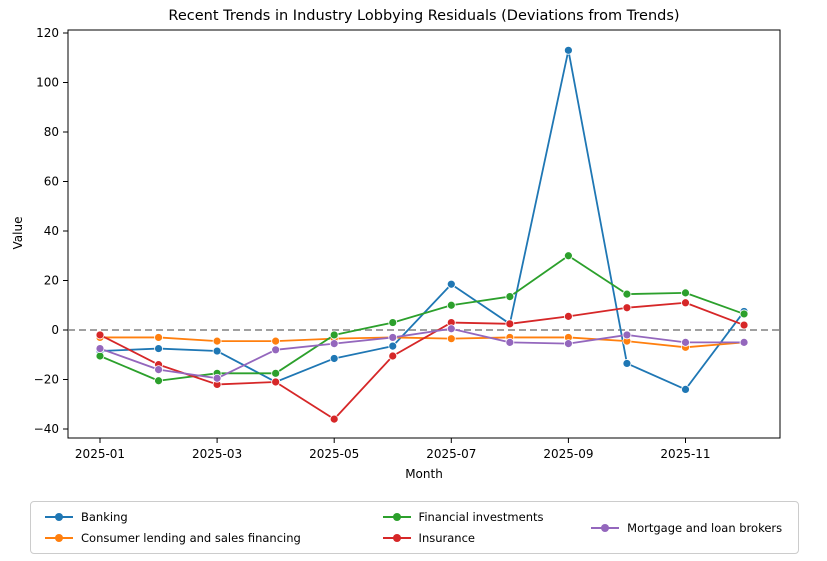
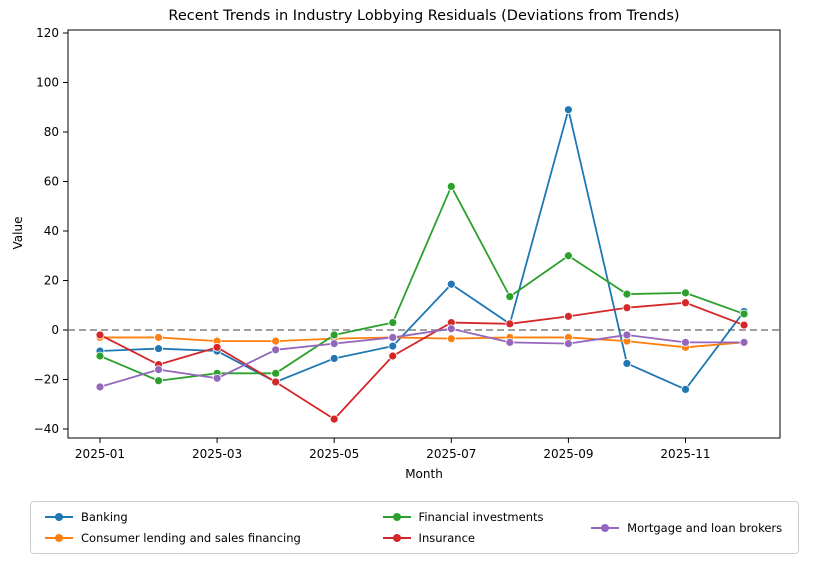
Mortgage and loan brokers/2025-01: -8 -> -23
Insurance/2025-03: -22 -> -7
Financial investments/2025-07: 10 -> 58
Banking/2025-09: 113 -> 89
